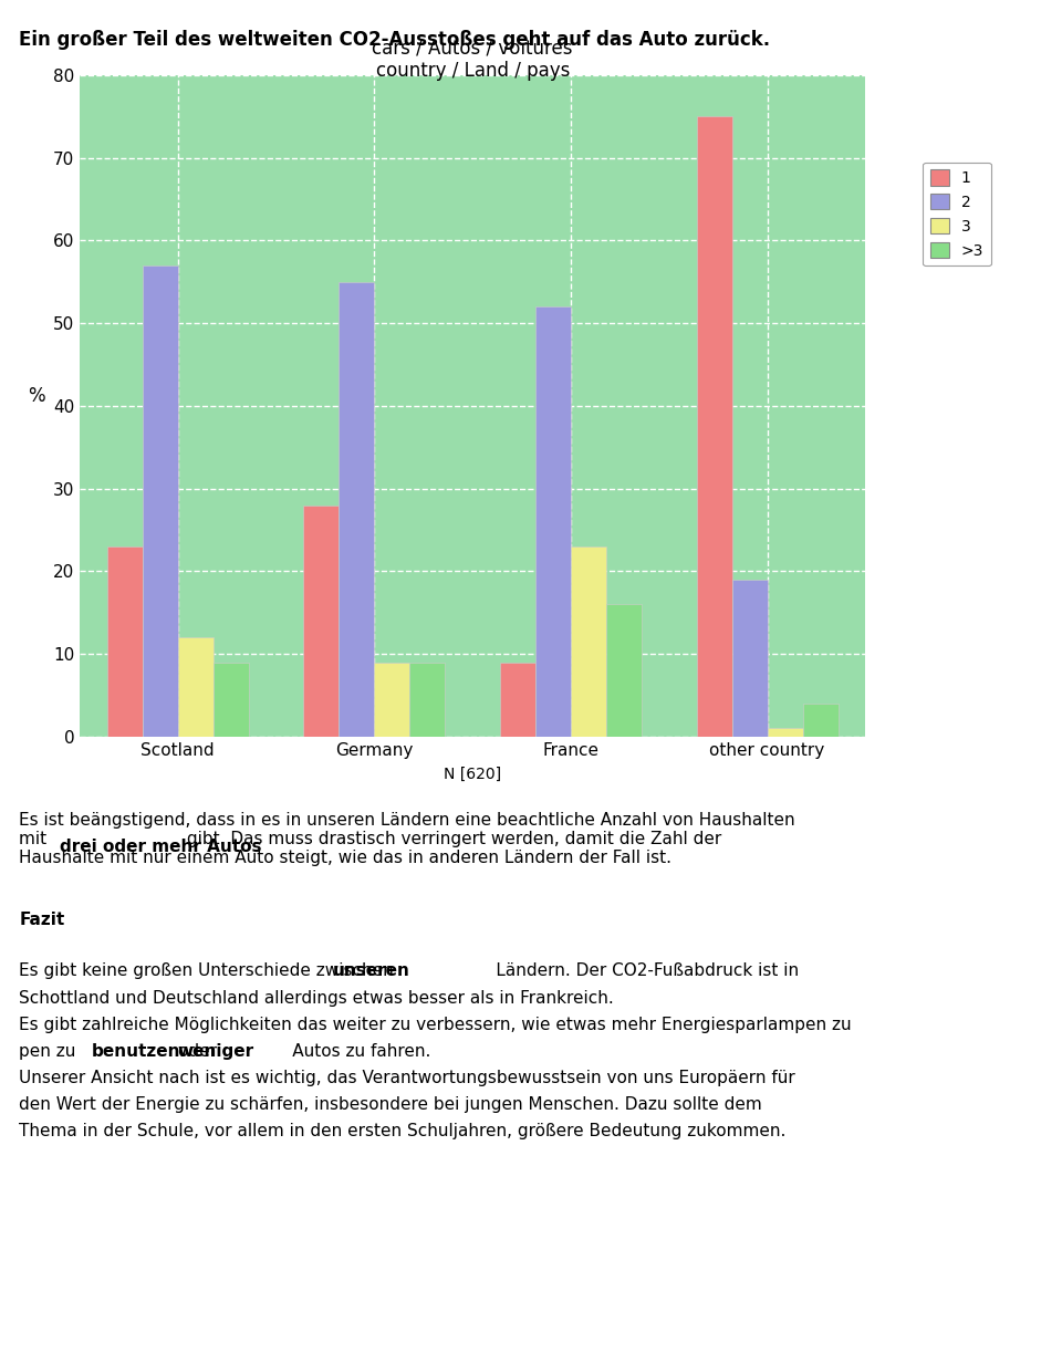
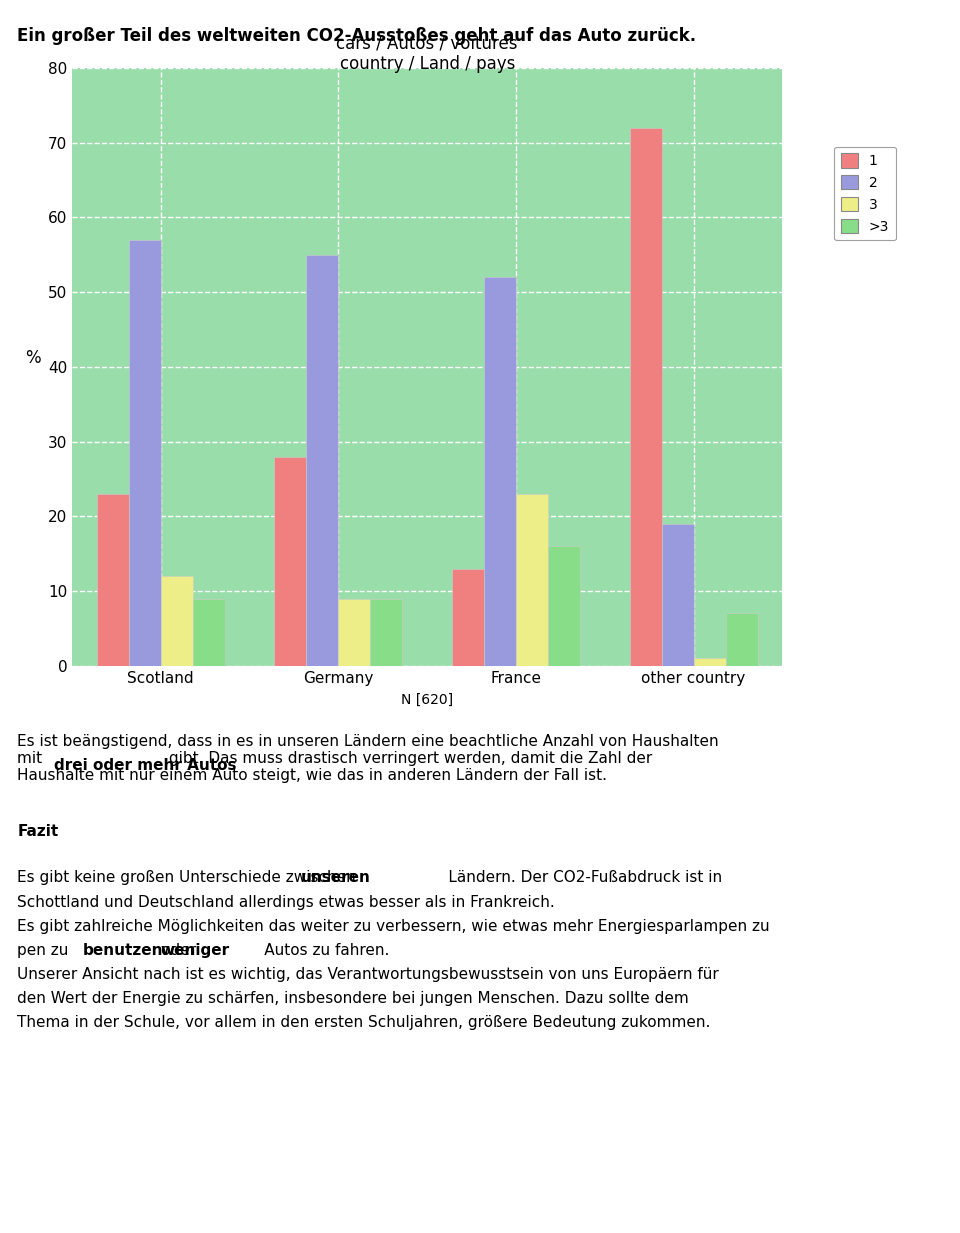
1/France: 9 -> 13
1/other country: 75 -> 72
>3/other country: 4 -> 7
